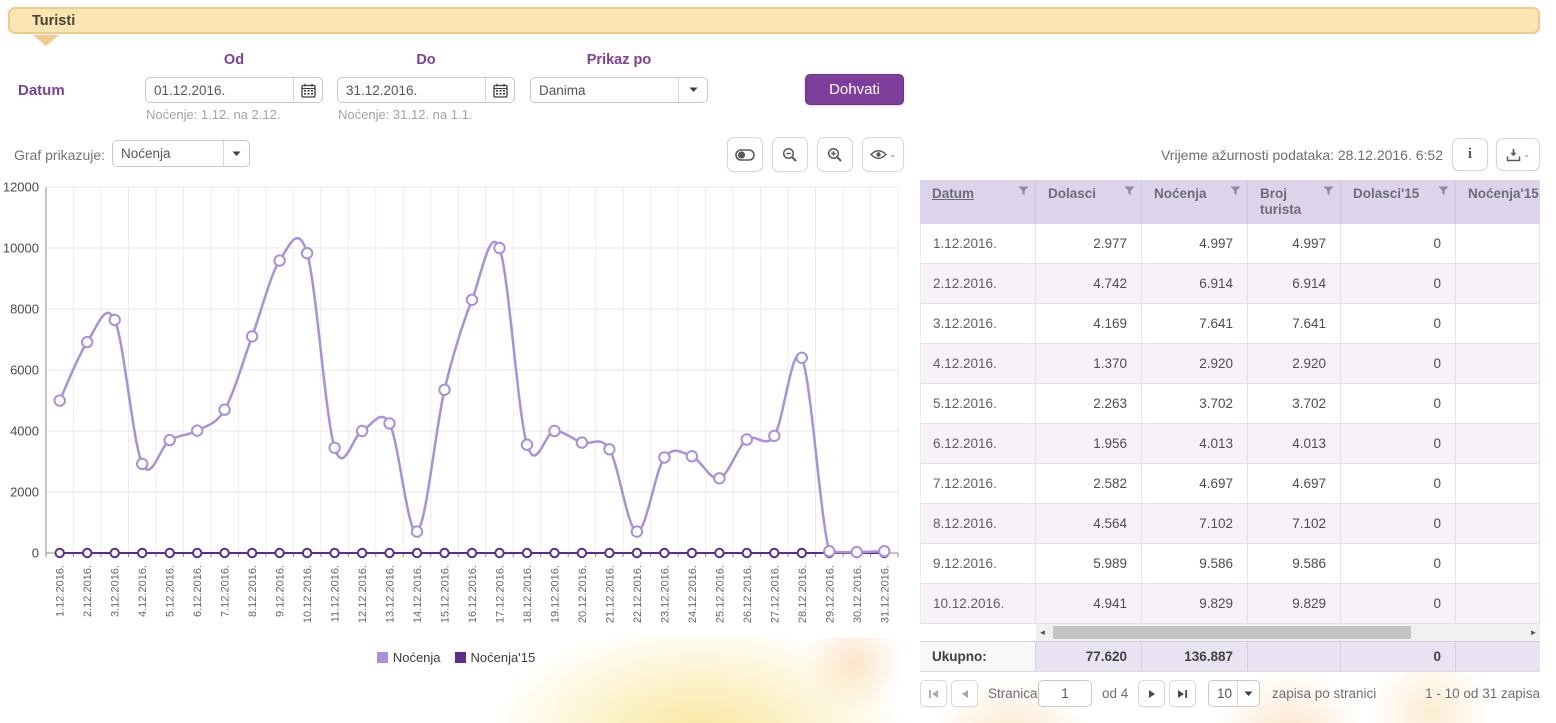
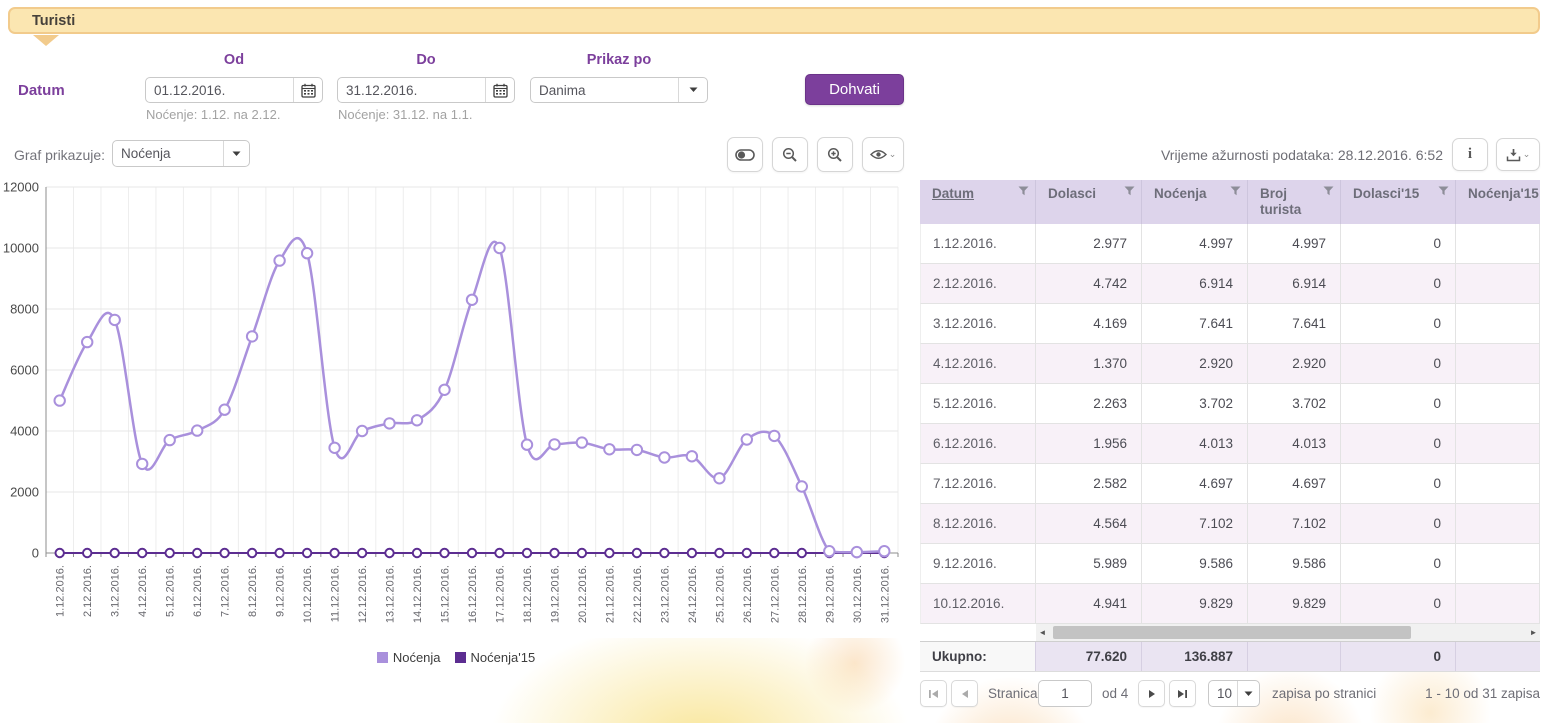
Noćenja/14.12.2016.: 700 -> 4400
Noćenja/19.12.2016.: 4000 -> 3600
Noćenja/22.12.2016.: 700 -> 3400
Noćenja/28.12.2016.: 6400 -> 2200
